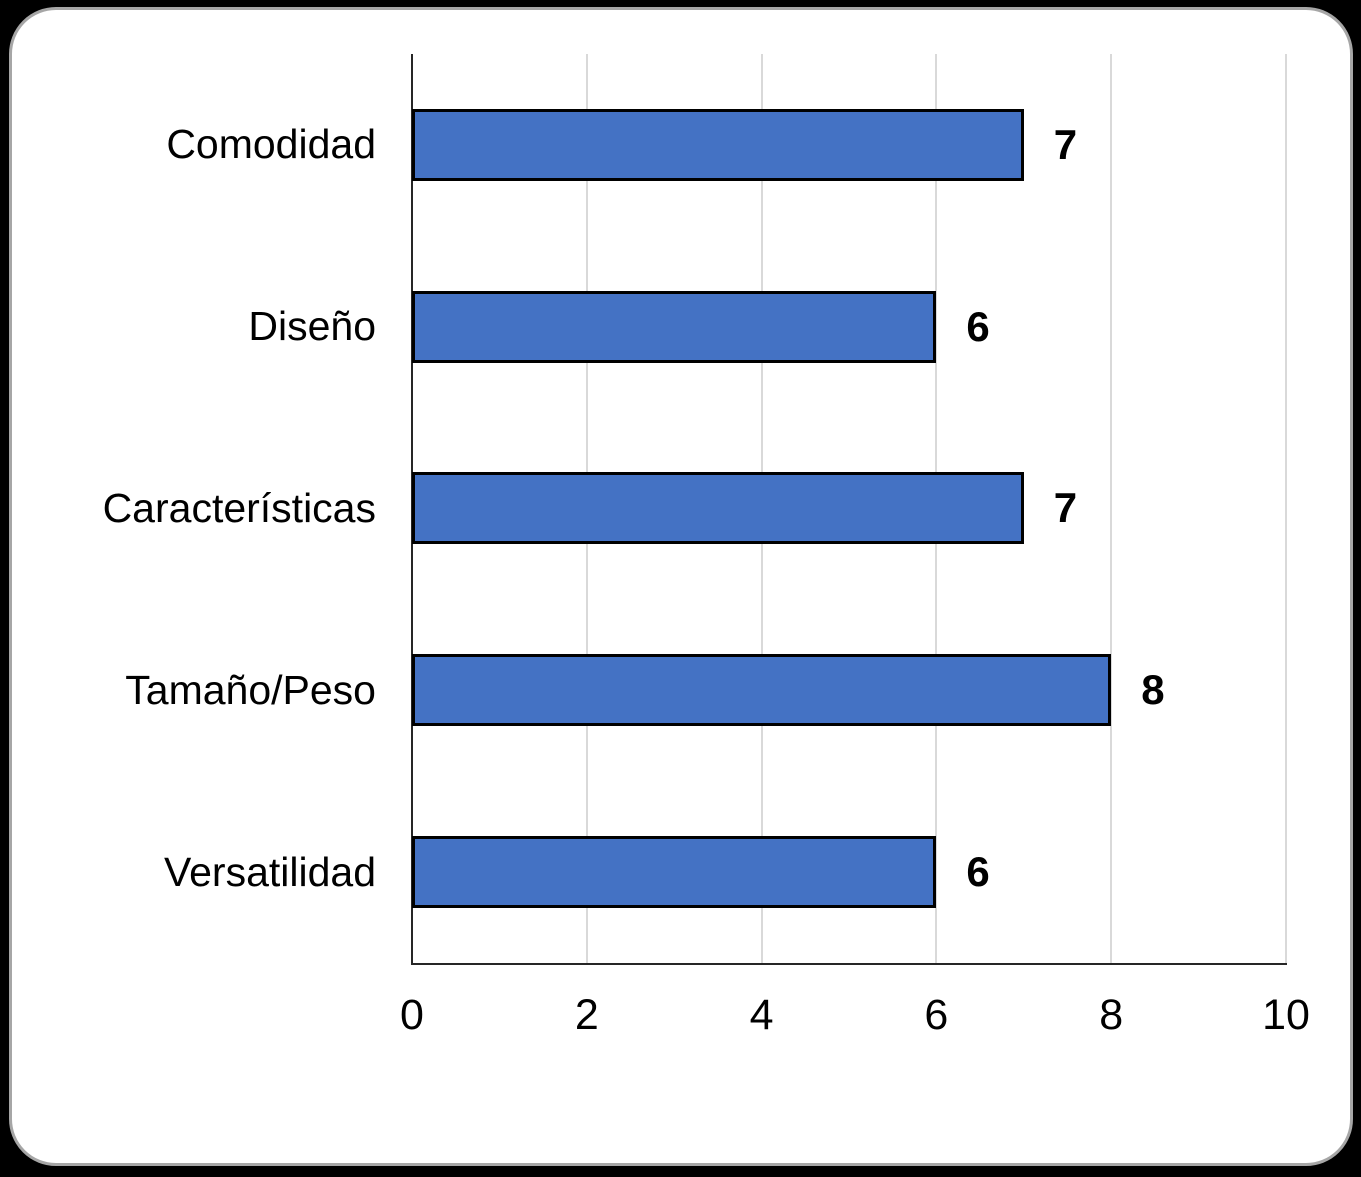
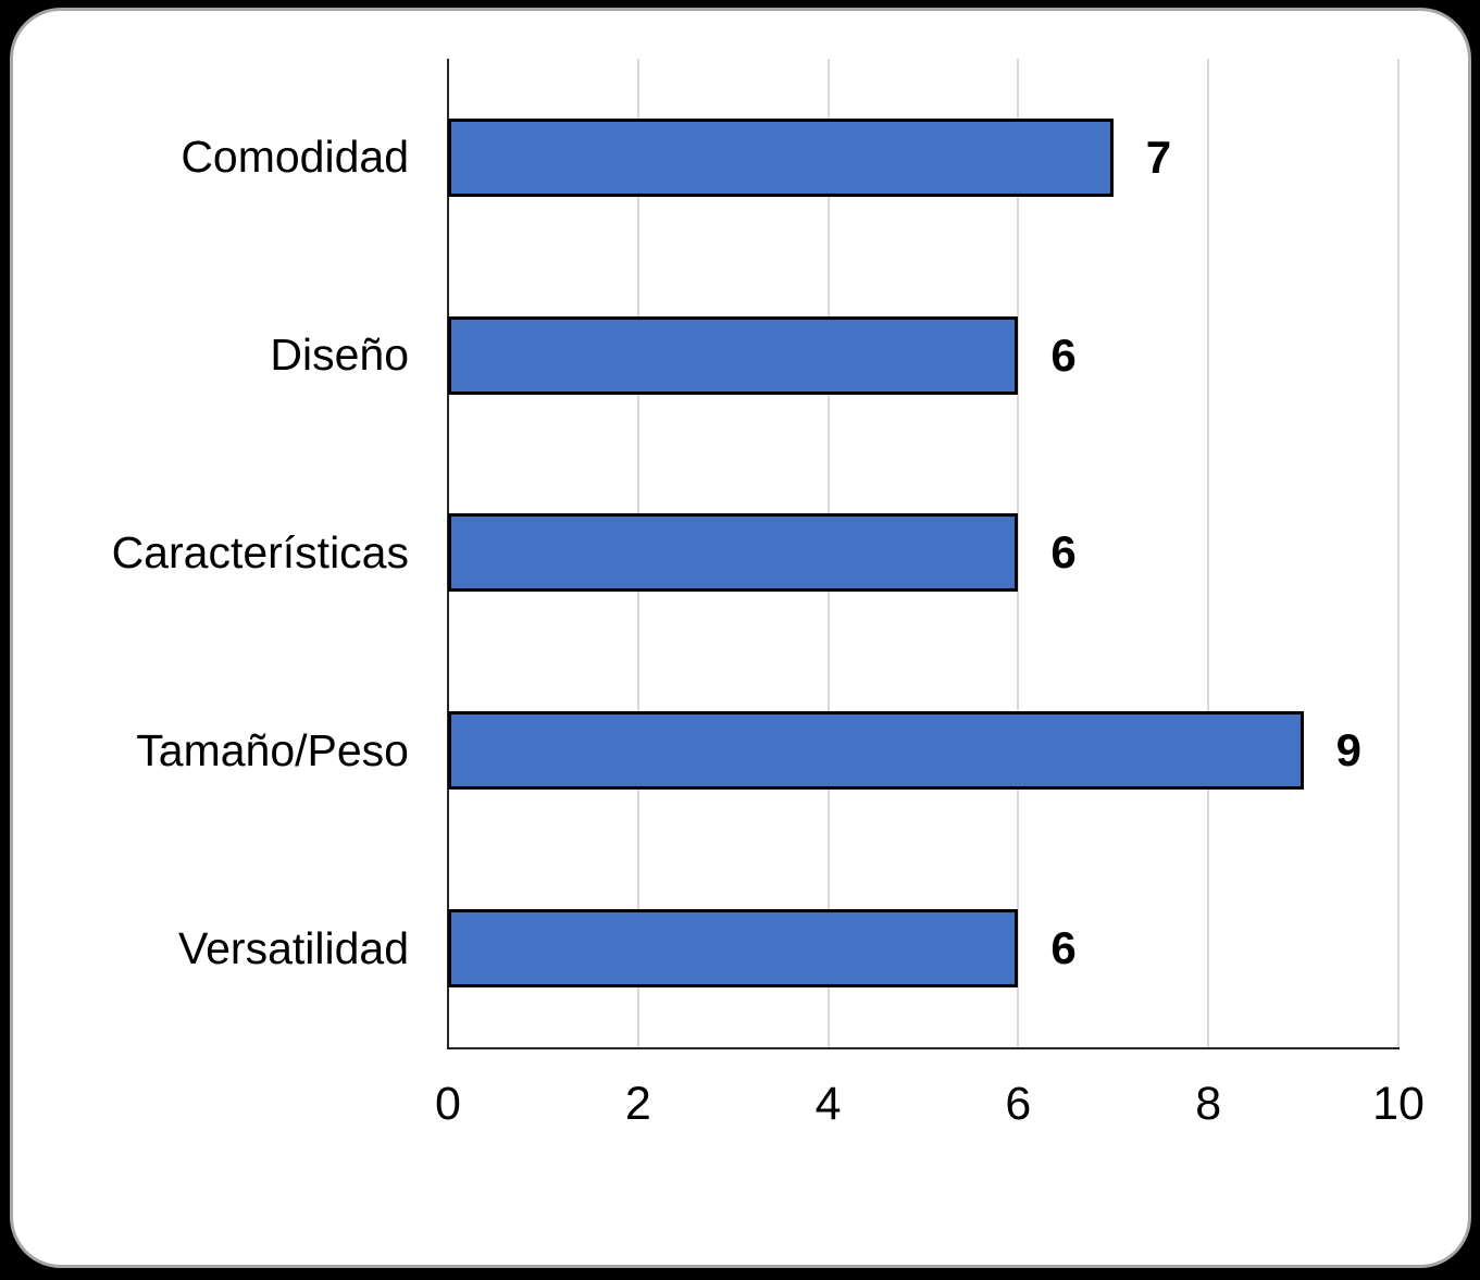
Características: 7 -> 6
Tamaño/Peso: 8 -> 9
